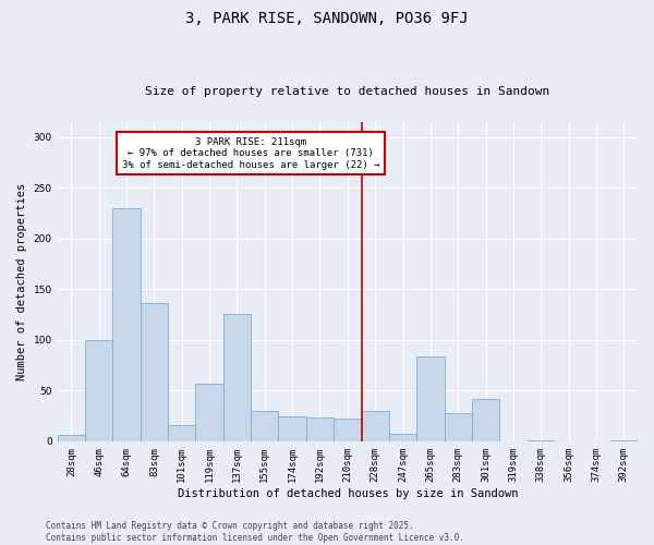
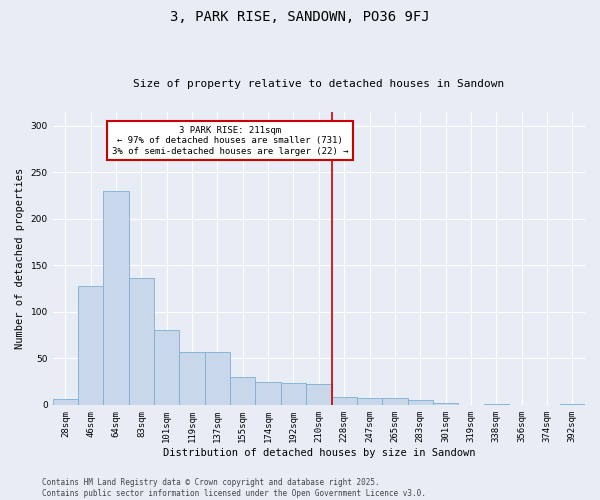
46sqm: 100 -> 128
101sqm: 16 -> 80
137sqm: 126 -> 57
228sqm: 30 -> 8
265sqm: 84 -> 7
283sqm: 28 -> 5
301sqm: 42 -> 2
